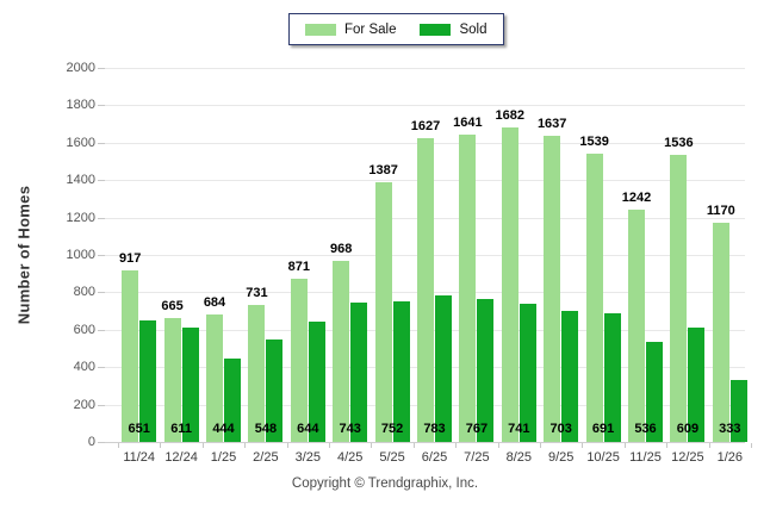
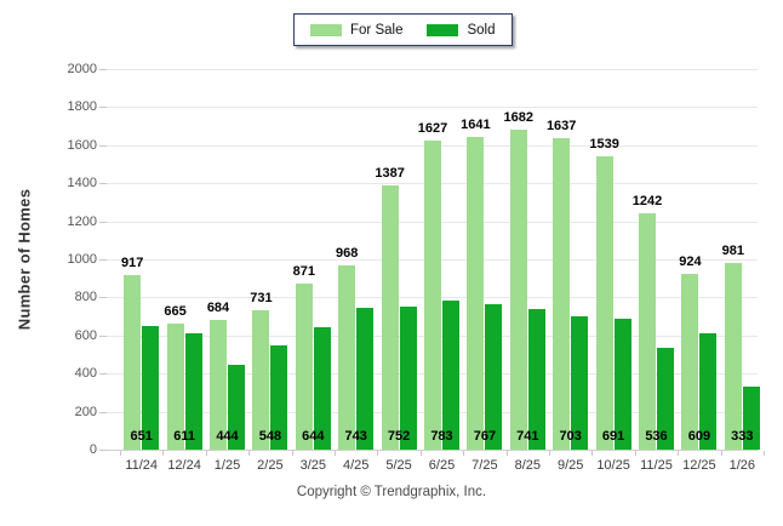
For Sale/12/25: 1536 -> 924
For Sale/1/26: 1170 -> 981
